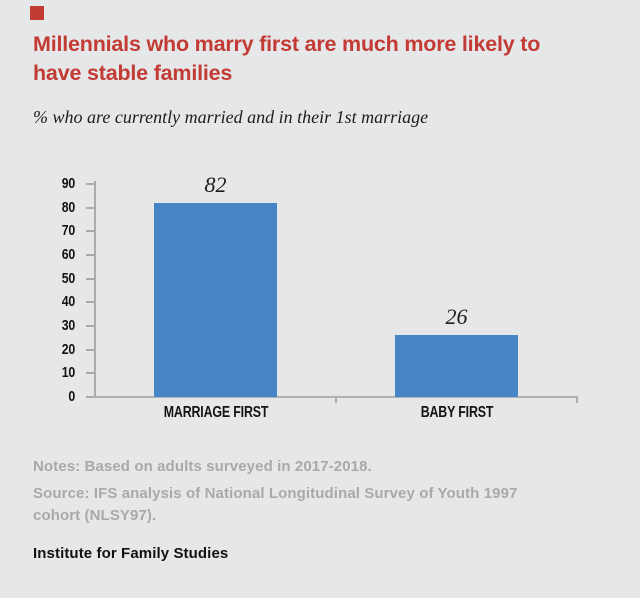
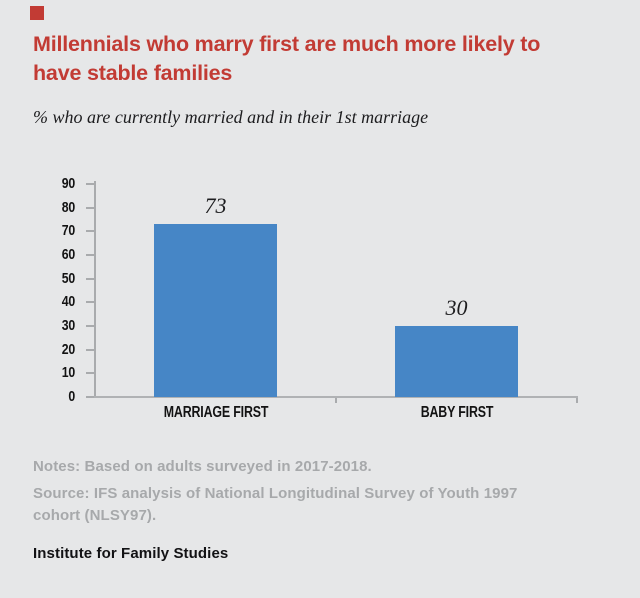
MARRIAGE FIRST: 82 -> 73
BABY FIRST: 26 -> 30
